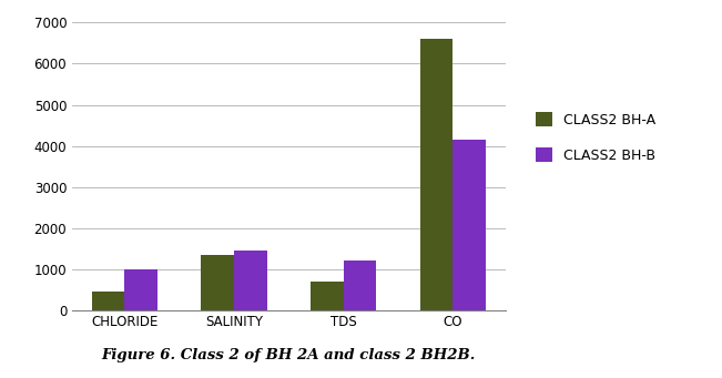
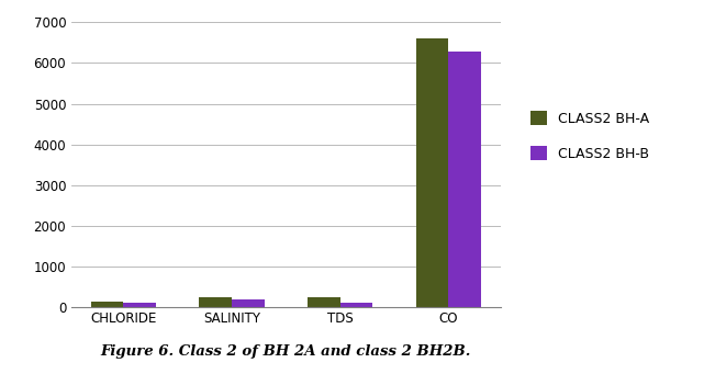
CLASS2 BH-A/CHLORIDE: 450 -> 130
CLASS2 BH-B/CHLORIDE: 1000 -> 100
CLASS2 BH-A/SALINITY: 1350 -> 240
CLASS2 BH-B/SALINITY: 1450 -> 180
CLASS2 BH-A/TDS: 700 -> 230
CLASS2 BH-B/TDS: 1200 -> 110
CLASS2 BH-B/CO: 4150 -> 6280
